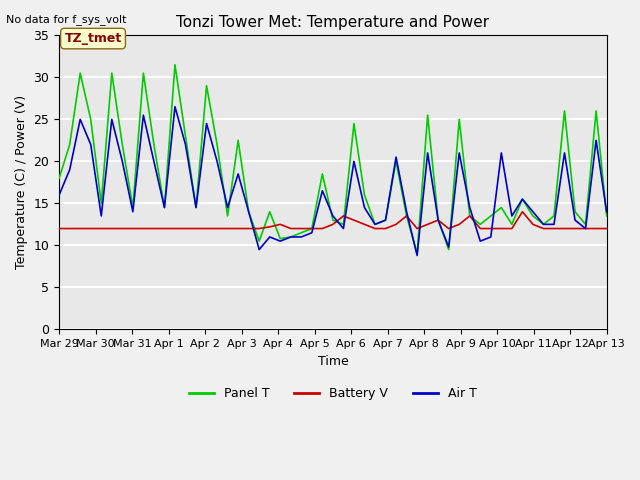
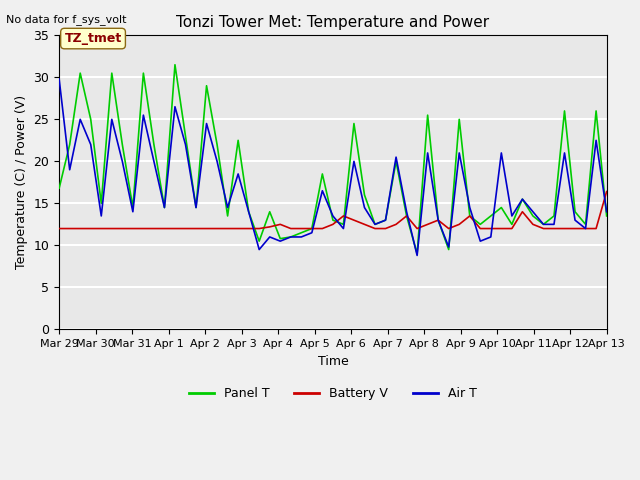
Panel T/Mar 29: 18.0 -> 16.8
Air T/Mar 29: 16.0 -> 29.8
Battery V/Apr 13: 12.0 -> 16.4
